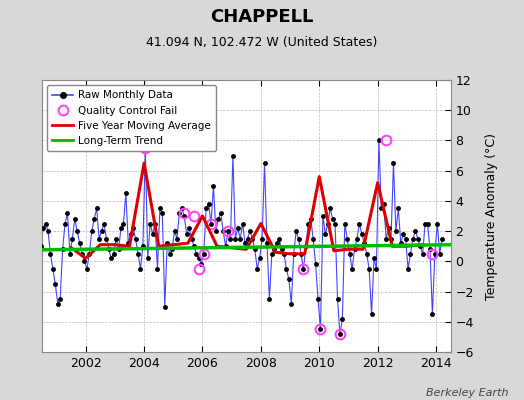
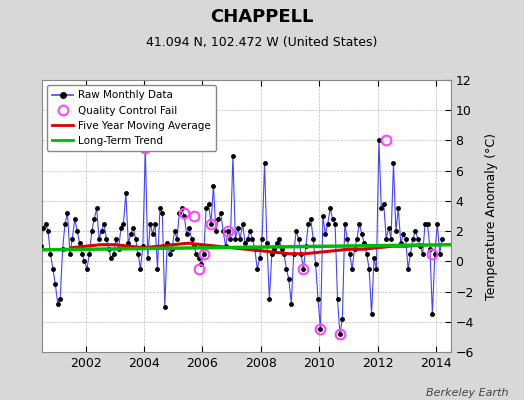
Five Year Moving Average/2002: 0.2 -> 1.0
Five Year Moving Average/2004: 6.5 -> 0.9
Five Year Moving Average/2006: 3.0 -> 1.1
Five Year Moving Average/2008: 2.5 -> 0.7
Five Year Moving Average/2010: 5.6 -> 0.6
Five Year Moving Average/2012: 5.2 -> 0.9
